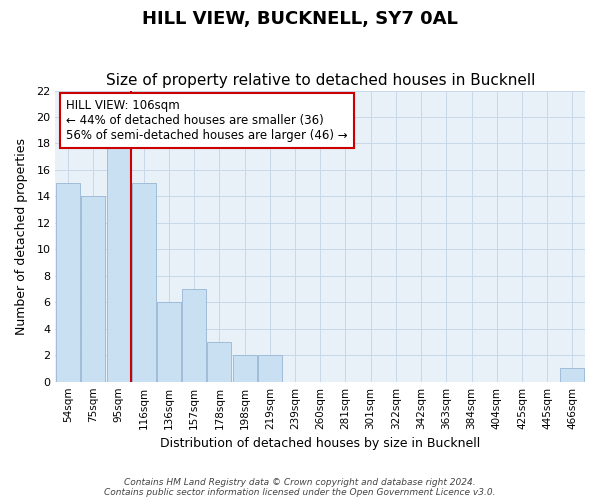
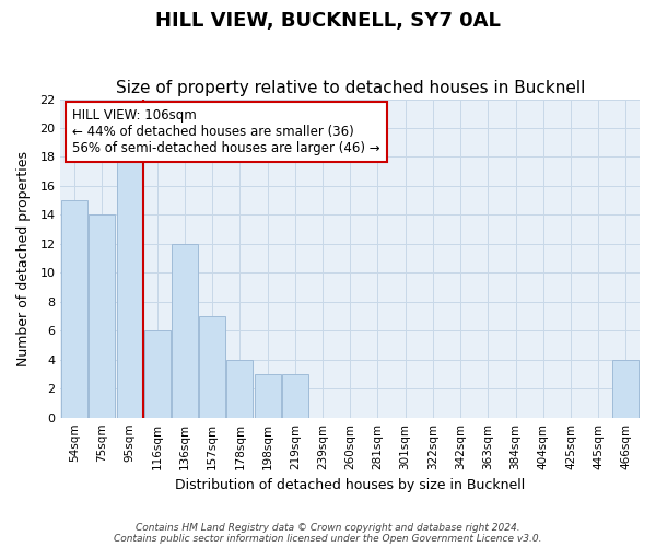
116sqm: 15 -> 6
136sqm: 6 -> 12
178sqm: 3 -> 4
198sqm: 2 -> 3
219sqm: 2 -> 3
466sqm: 1 -> 4
